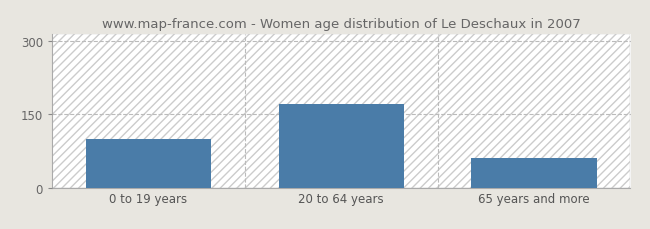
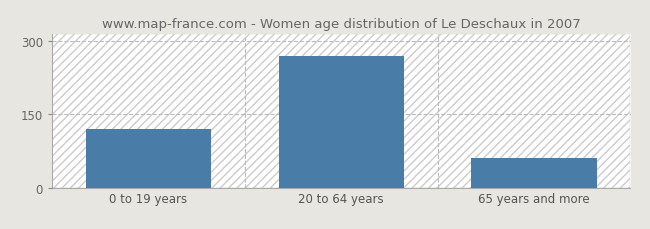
0 to 19 years: 100 -> 120
20 to 64 years: 170 -> 270
